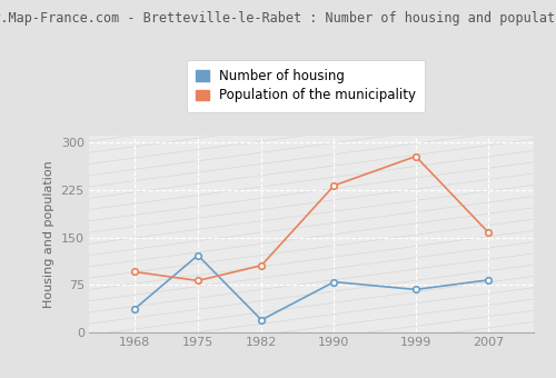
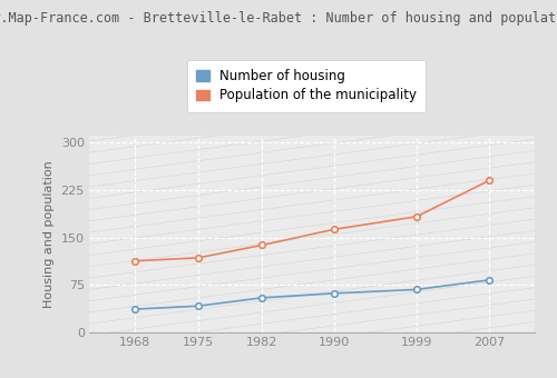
Population of the municipality/1968: 96 -> 113
Number of housing/1975: 122 -> 42
Population of the municipality/1975: 82 -> 118
Number of housing/1982: 20 -> 55
Population of the municipality/1982: 106 -> 138
Number of housing/1990: 80 -> 62
Population of the municipality/1990: 232 -> 163
Population of the municipality/1999: 278 -> 183
Population of the municipality/2007: 158 -> 240
